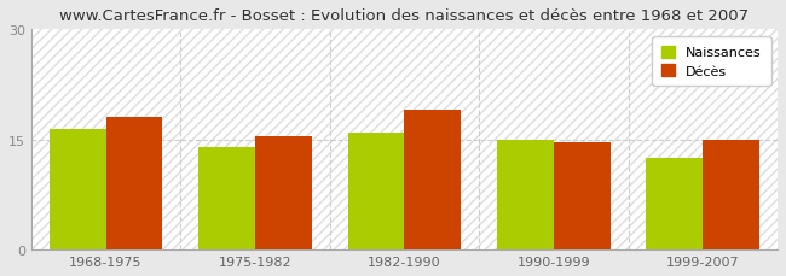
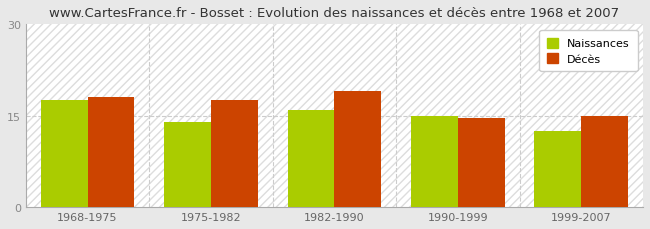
Naissances/1968-1975: 16.5 -> 17.6
Décès/1975-1982: 15.5 -> 17.6
